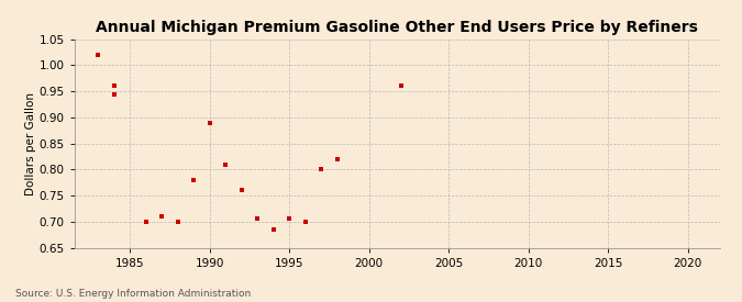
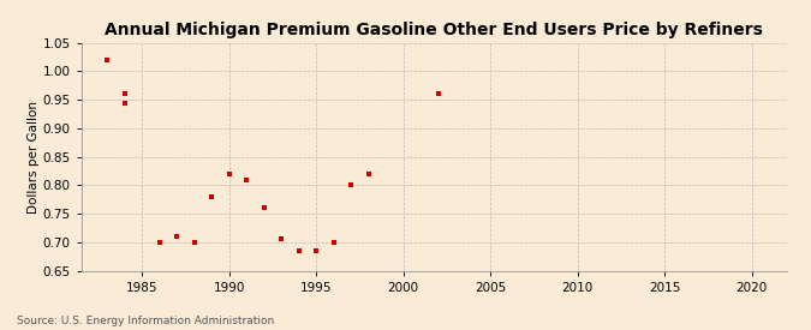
1990: 0.890 -> 0.820
1995: 0.705 -> 0.685
